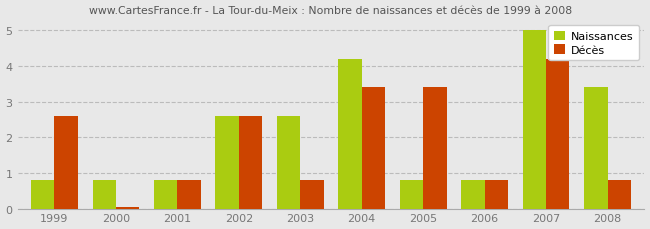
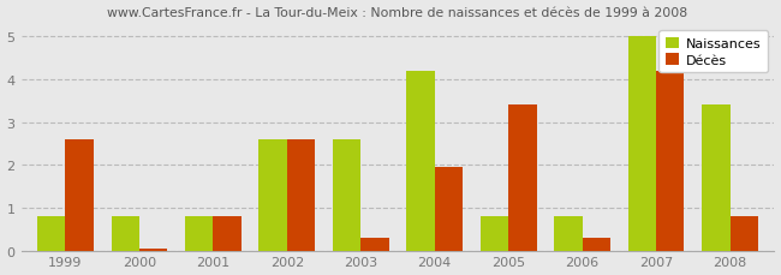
Décès/2003: 0.80 -> 0.30
Décès/2004: 3.40 -> 1.95
Décès/2006: 0.80 -> 0.30
